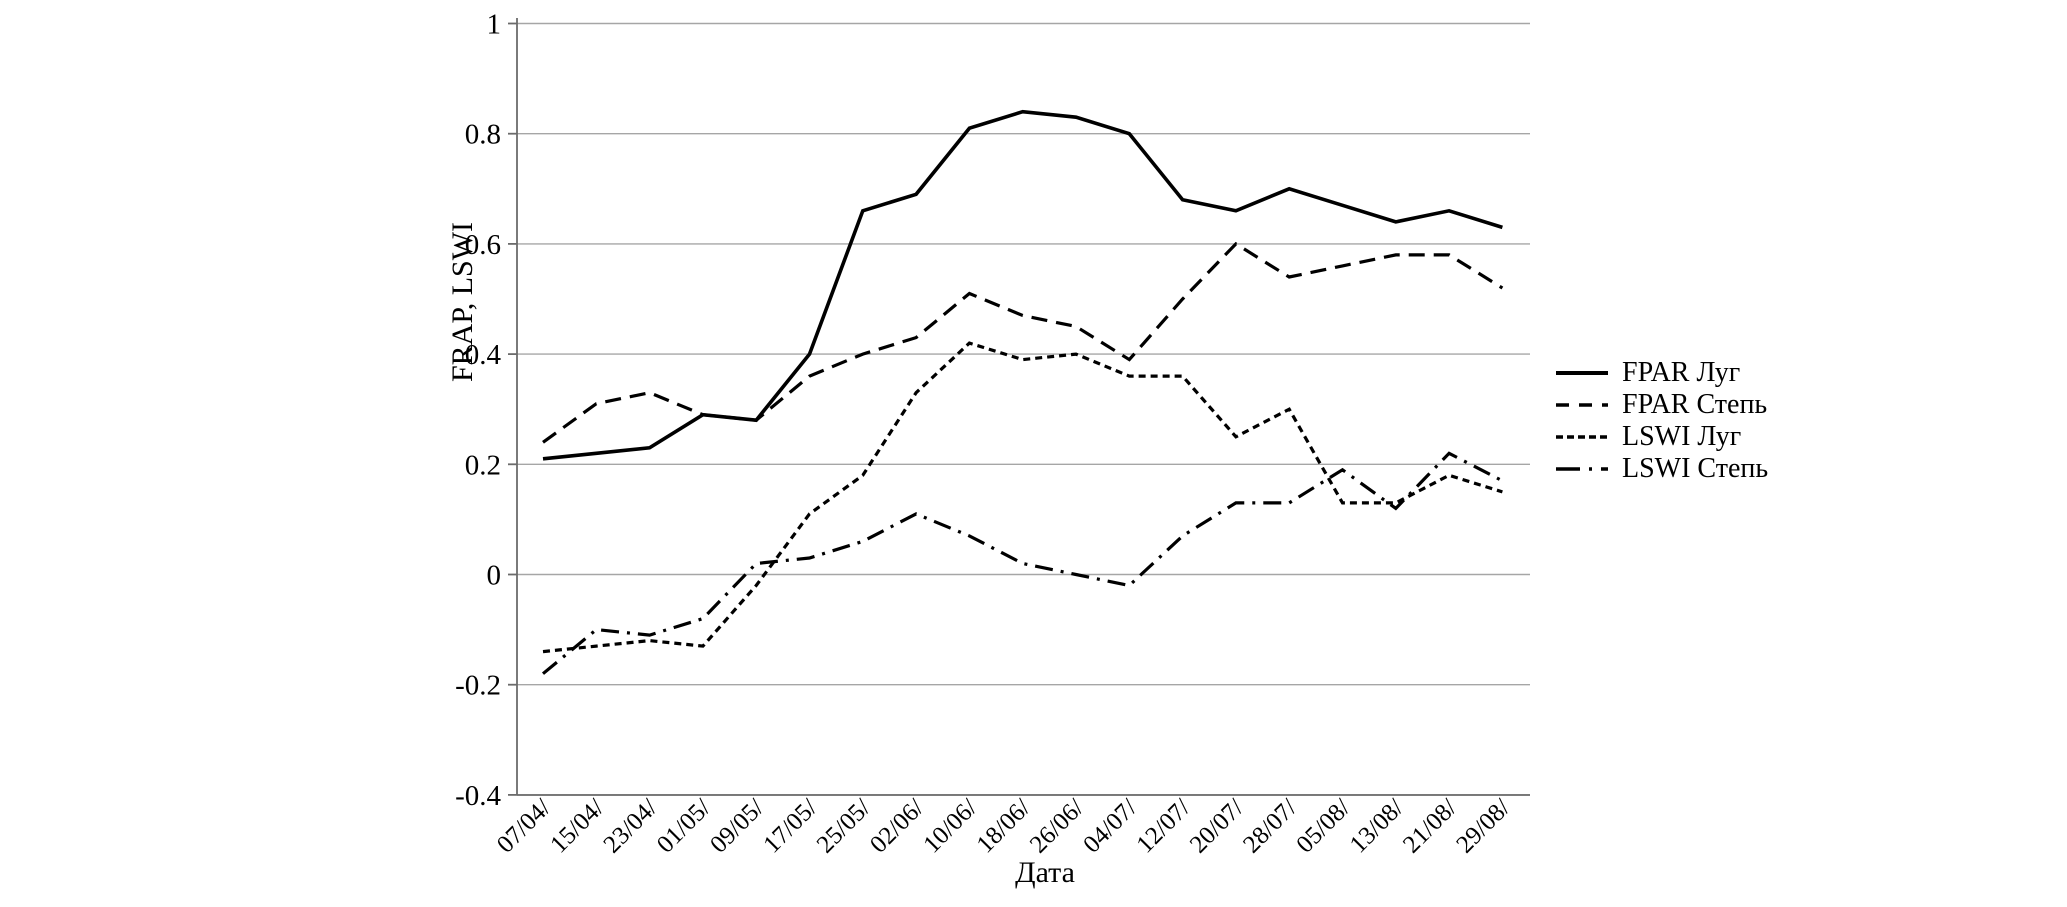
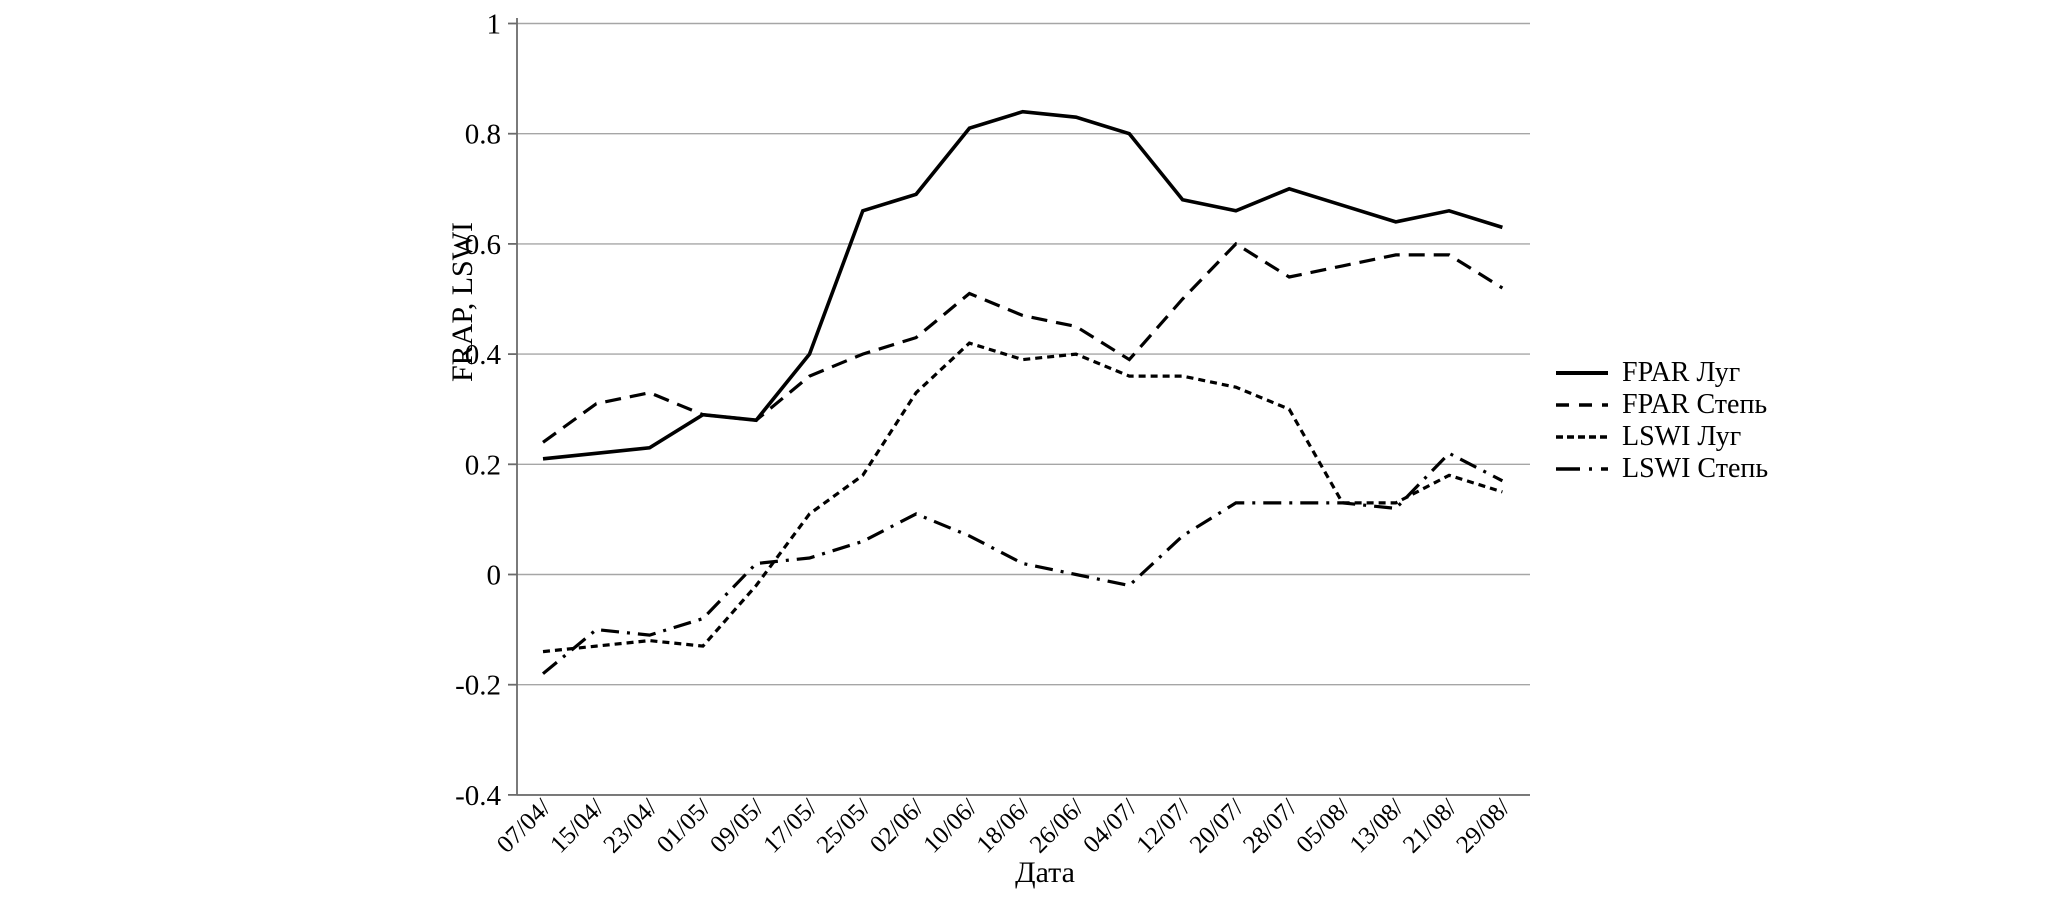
LSWI Луг/20/07/: 0.25 -> 0.34
LSWI Степь/05/08/: 0.19 -> 0.13
